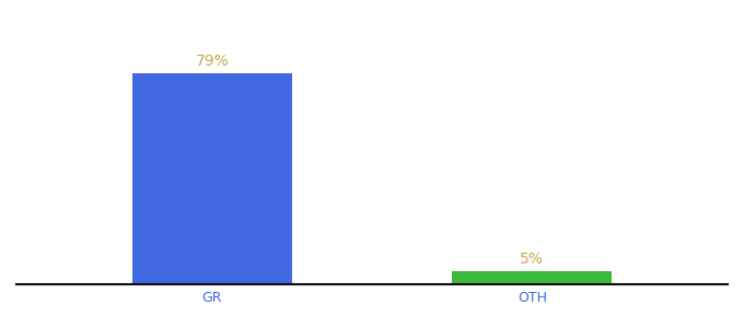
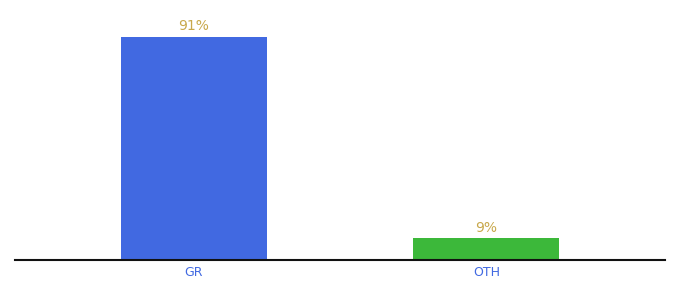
GR: 79% -> 91%
OTH: 5% -> 9%
